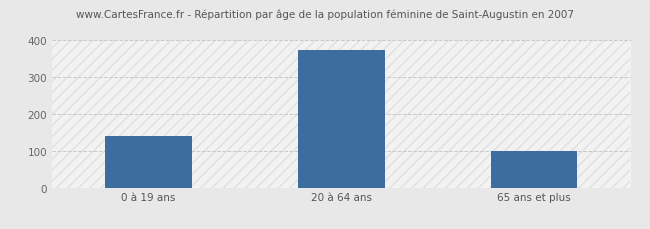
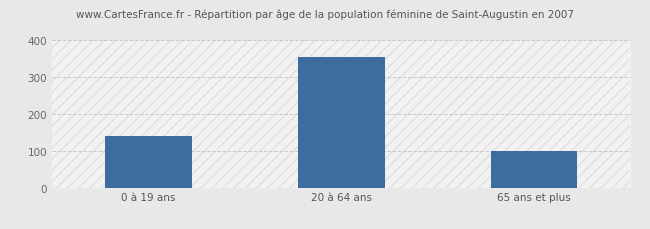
20 à 64 ans: 375 -> 355
